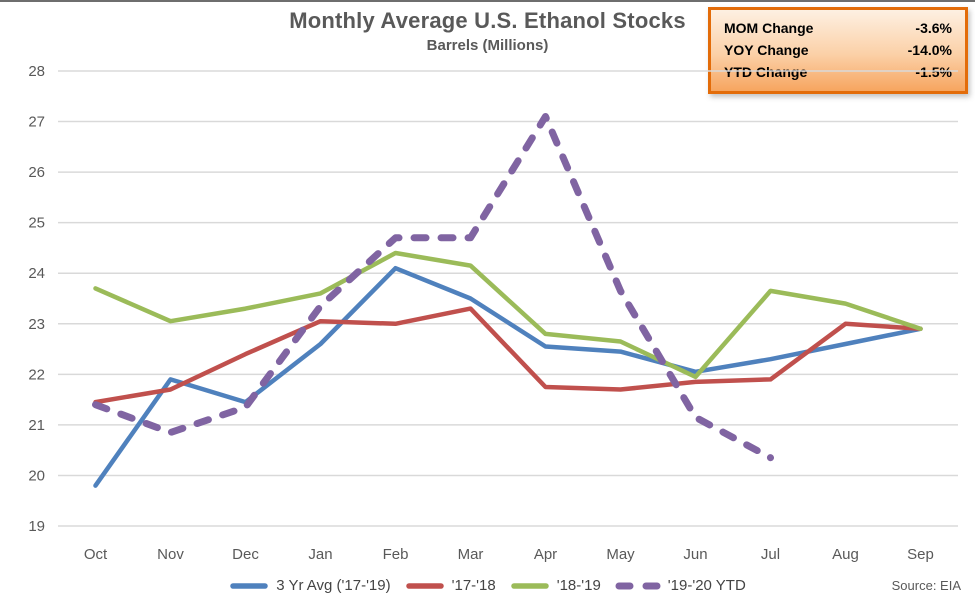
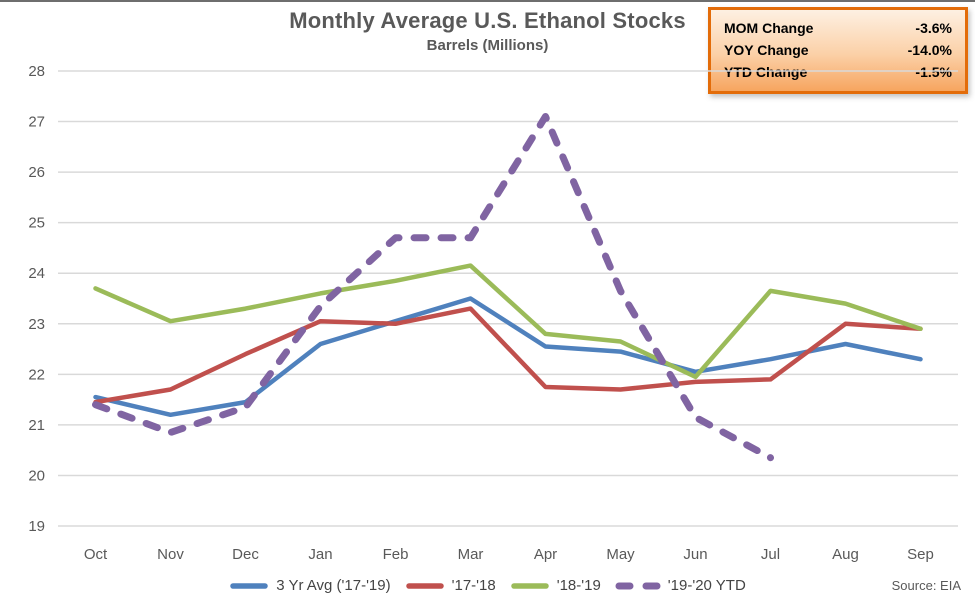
3 Yr Avg ('17-'19)/Oct: 19.8 -> 21.6
3 Yr Avg ('17-'19)/Nov: 21.9 -> 21.2
3 Yr Avg ('17-'19)/Feb: 24.1 -> 23.1
'18-'19/Feb: 24.4 -> 23.9
3 Yr Avg ('17-'19)/Sep: 22.9 -> 22.3
